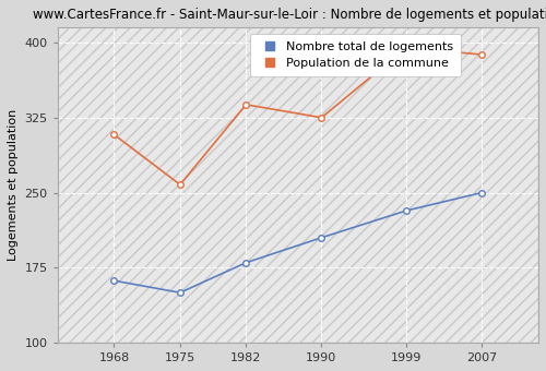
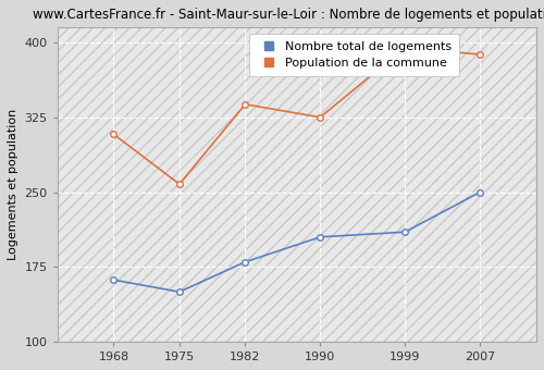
Nombre total de logements/1999: 232 -> 210
